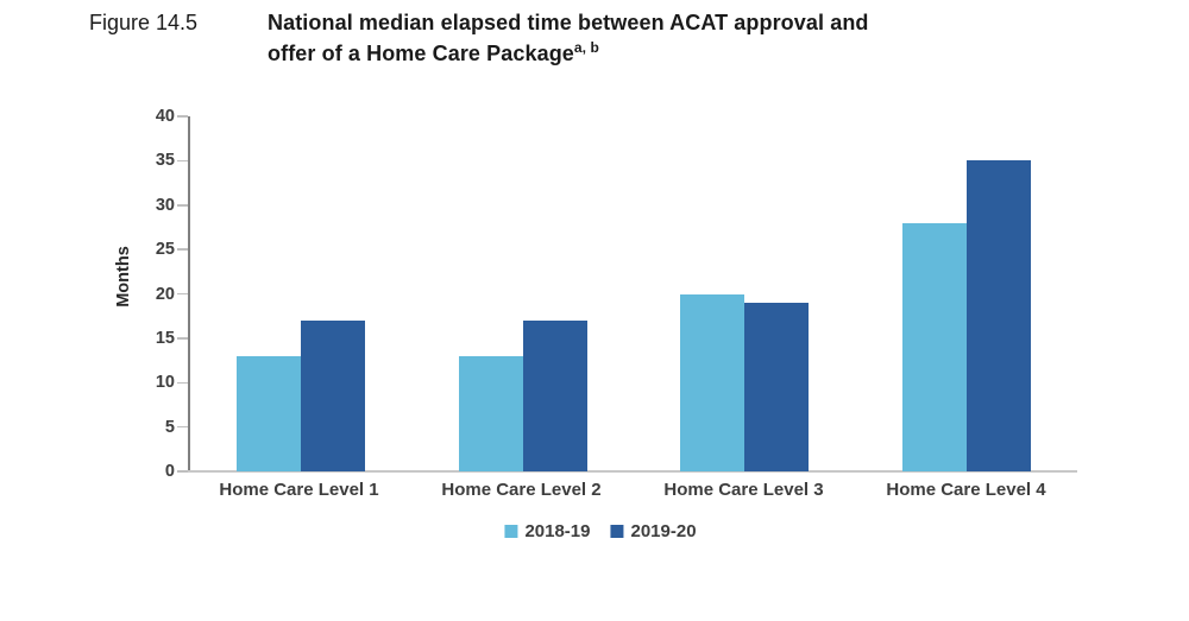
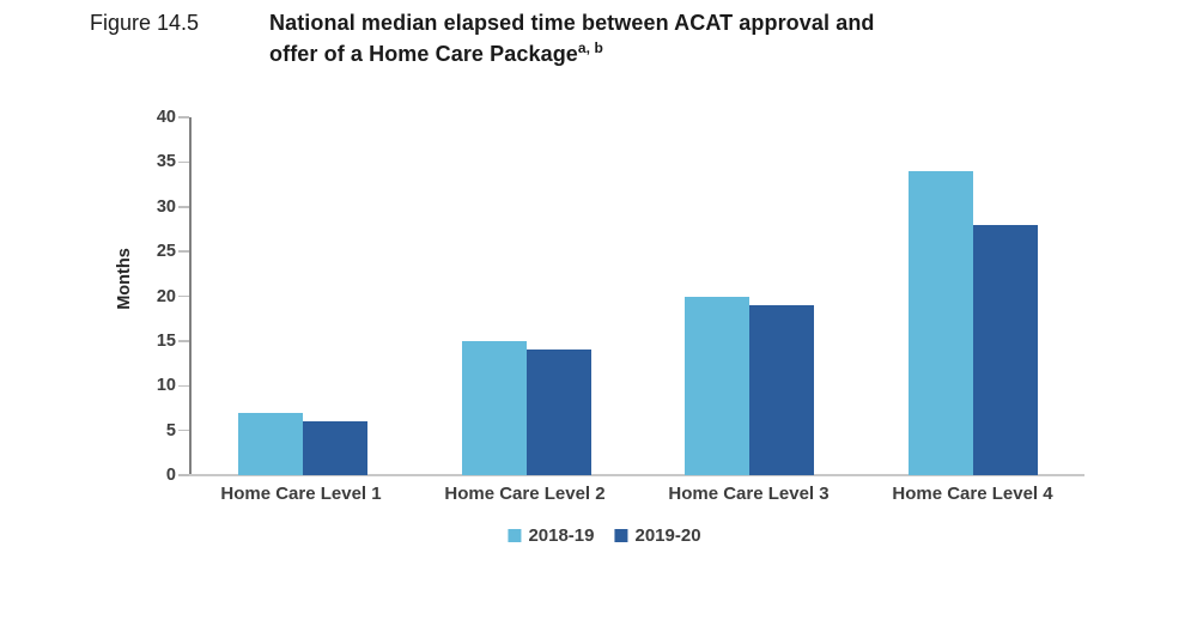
2018-19/Home Care Level 1: 13 -> 7
2019-20/Home Care Level 1: 17 -> 6
2018-19/Home Care Level 2: 13 -> 15
2019-20/Home Care Level 2: 17 -> 14
2018-19/Home Care Level 4: 28 -> 34
2019-20/Home Care Level 4: 35 -> 28
